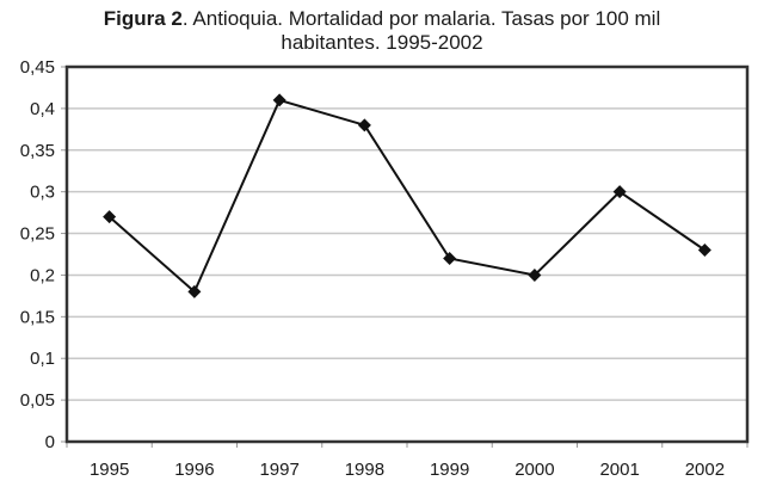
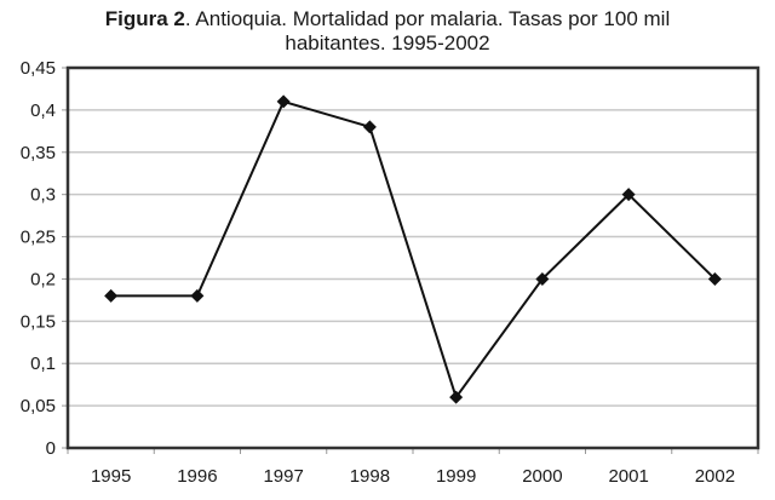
1995: 0,27 -> 0,18
1999: 0,22 -> 0,06
2002: 0,23 -> 0,20
